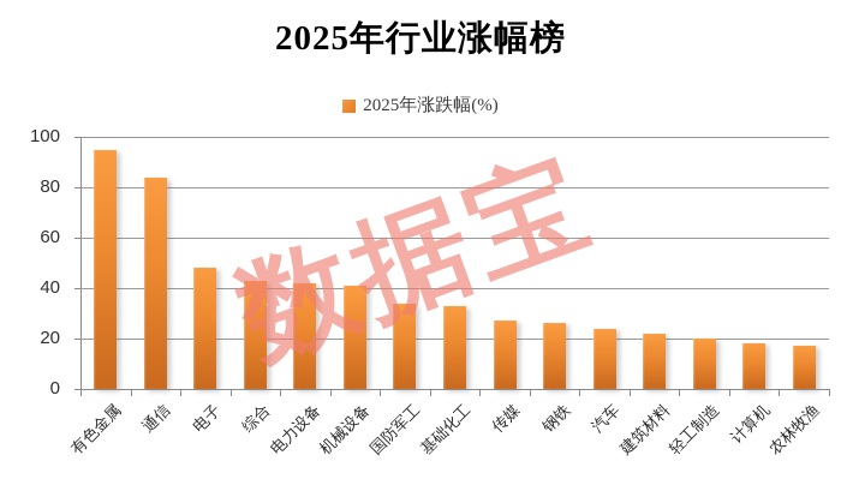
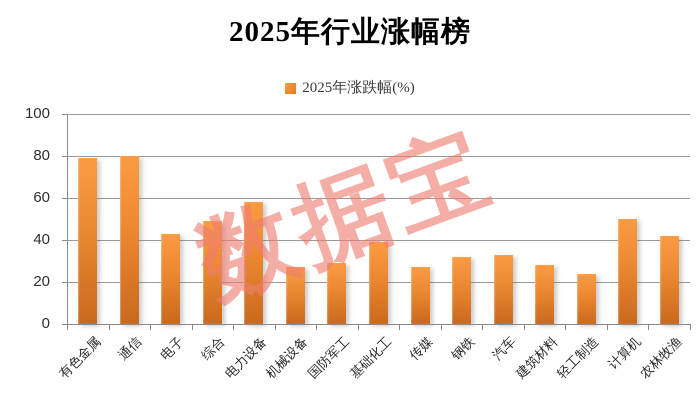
有色金属: 95 -> 79
通信: 84 -> 80
电子: 48 -> 43
综合: 43 -> 49
电力设备: 42 -> 58
机械设备: 41 -> 27
国防军工: 34 -> 29
基础化工: 33 -> 39
钢铁: 26 -> 32
汽车: 24 -> 33
建筑材料: 22 -> 28
轻工制造: 20 -> 24
计算机: 18 -> 50
农林牧渔: 17 -> 42
